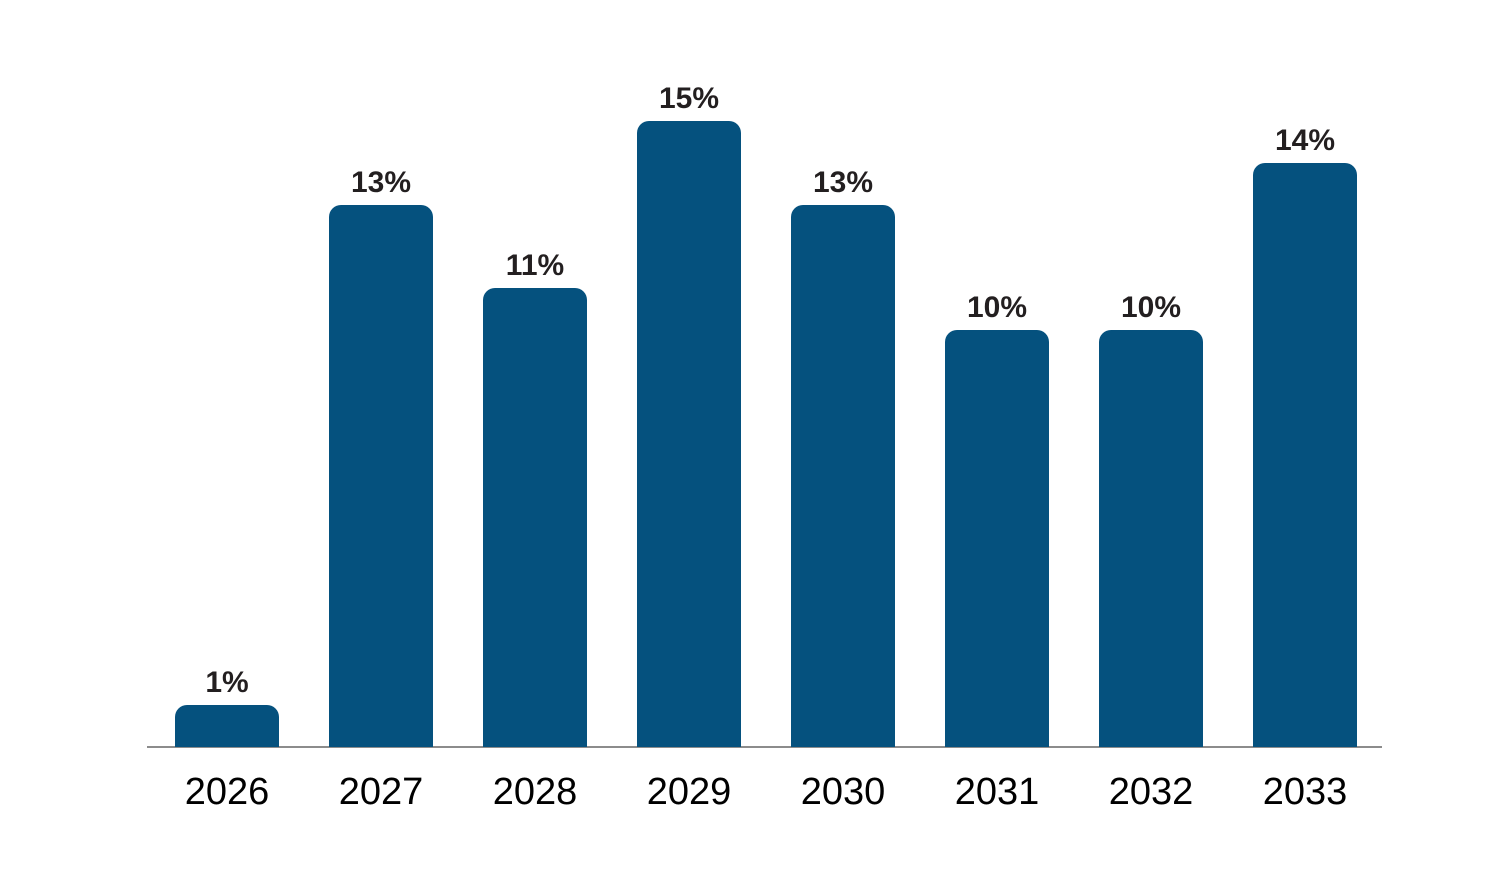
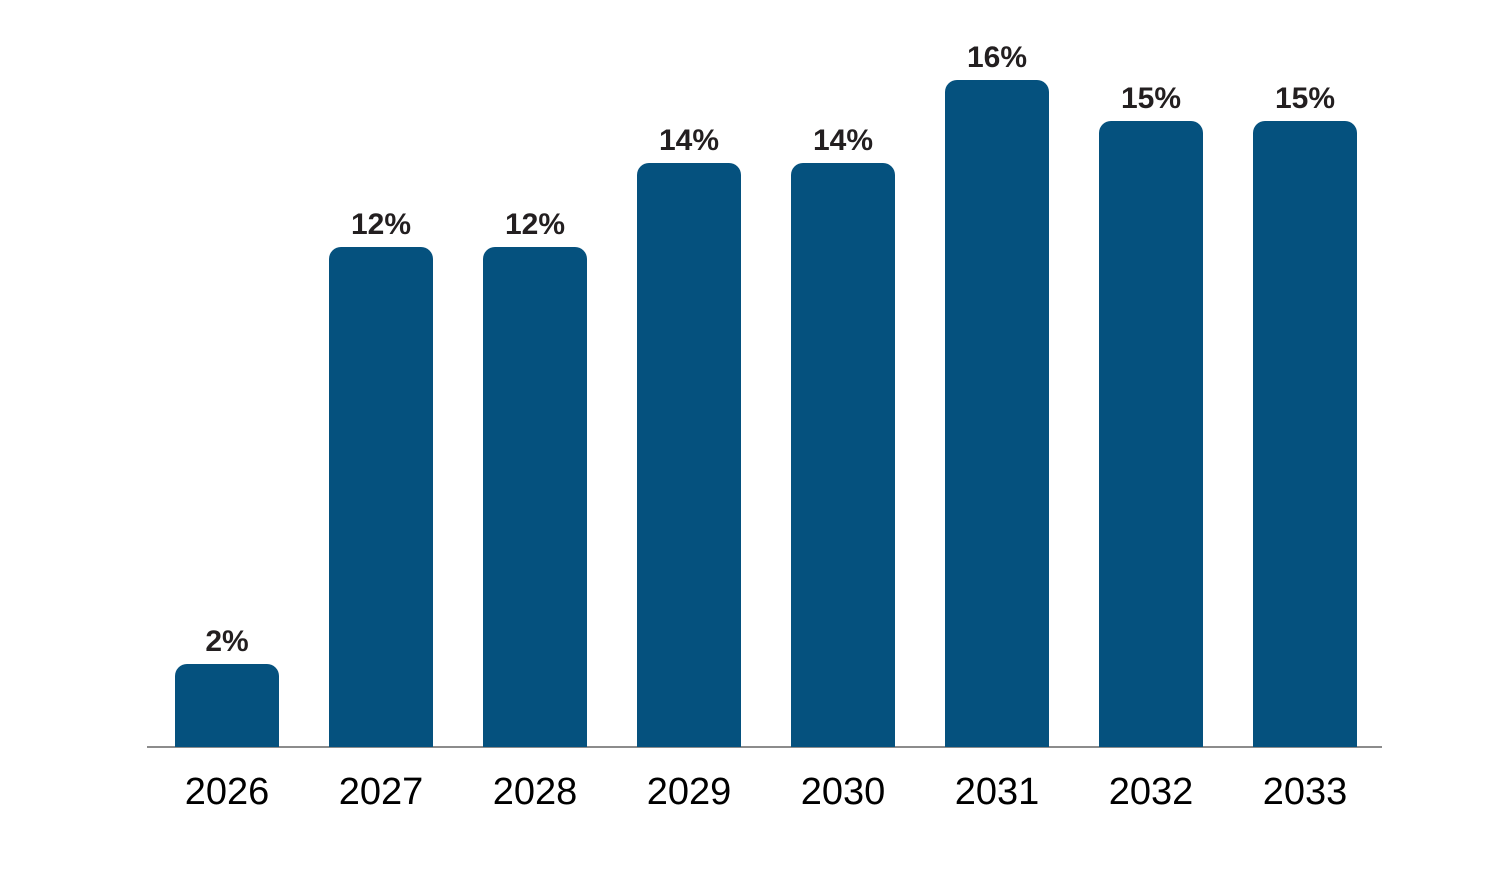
2026: 1% -> 2%
2027: 13% -> 12%
2028: 11% -> 12%
2029: 15% -> 14%
2030: 13% -> 14%
2031: 10% -> 16%
2032: 10% -> 15%
2033: 14% -> 15%
